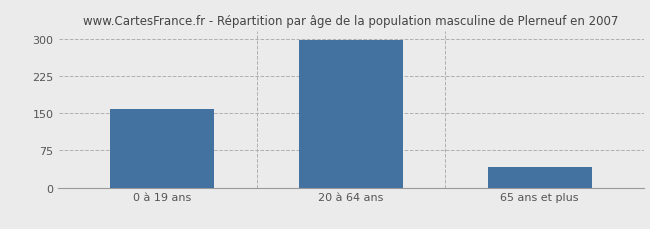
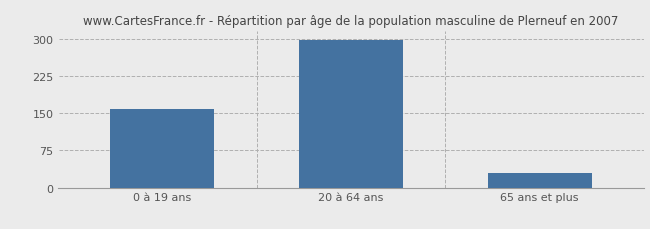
65 ans et plus: 42 -> 30
